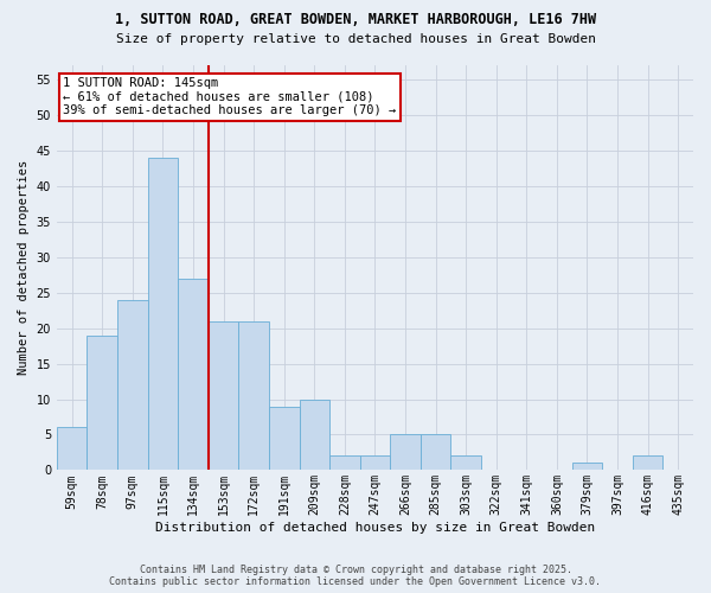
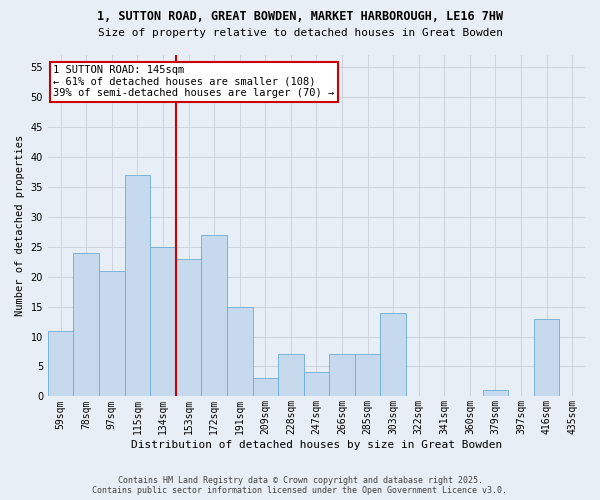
59sqm: 6 -> 11
78sqm: 19 -> 24
97sqm: 24 -> 21
115sqm: 44 -> 37
134sqm: 27 -> 25
153sqm: 21 -> 23
172sqm: 21 -> 27
191sqm: 9 -> 15
209sqm: 10 -> 3
228sqm: 2 -> 7
247sqm: 2 -> 4
266sqm: 5 -> 7
285sqm: 5 -> 7
303sqm: 2 -> 14
416sqm: 2 -> 13
